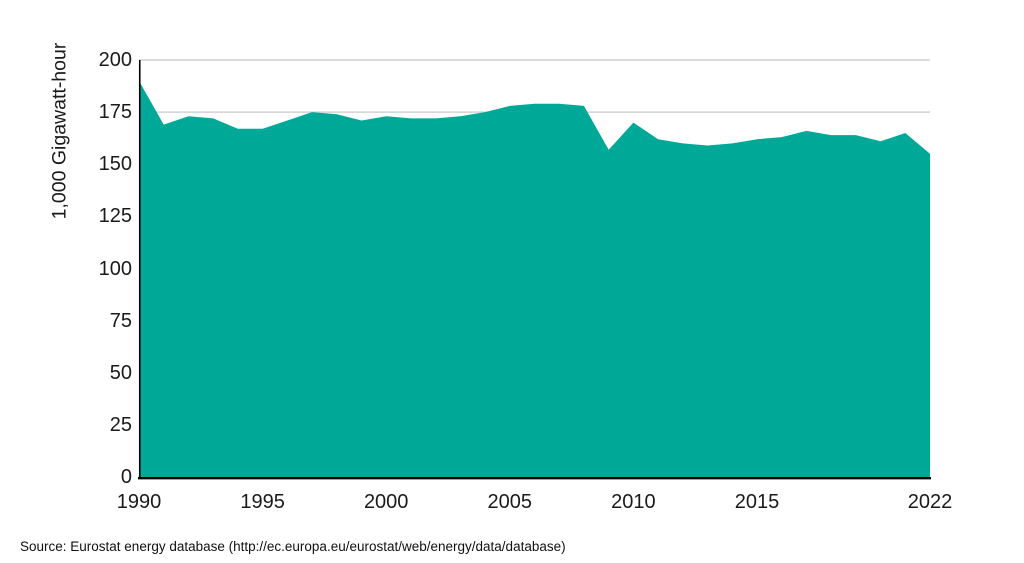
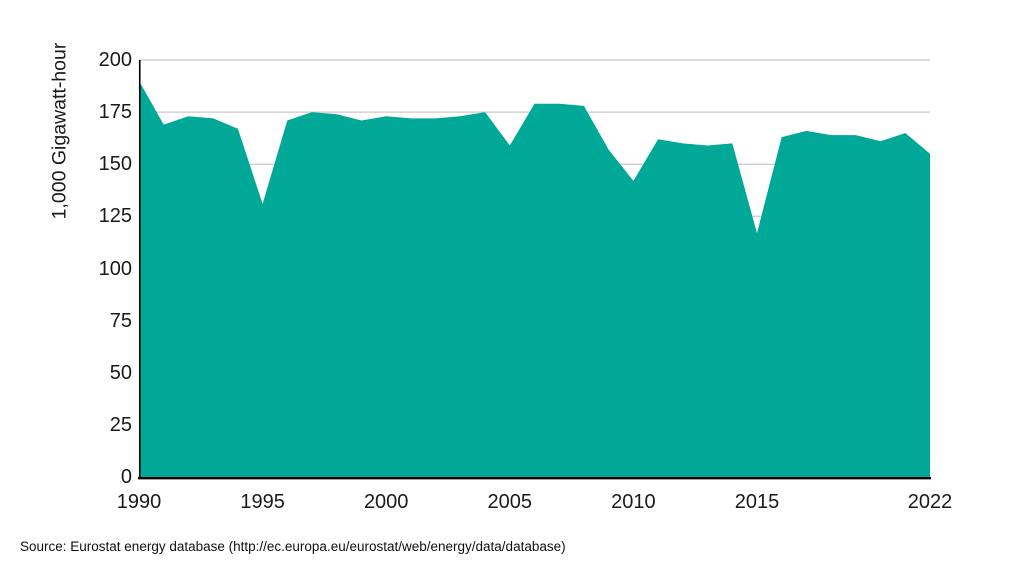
1995: 167 -> 131
2005: 178 -> 159
2010: 170 -> 142
2015: 162 -> 117
